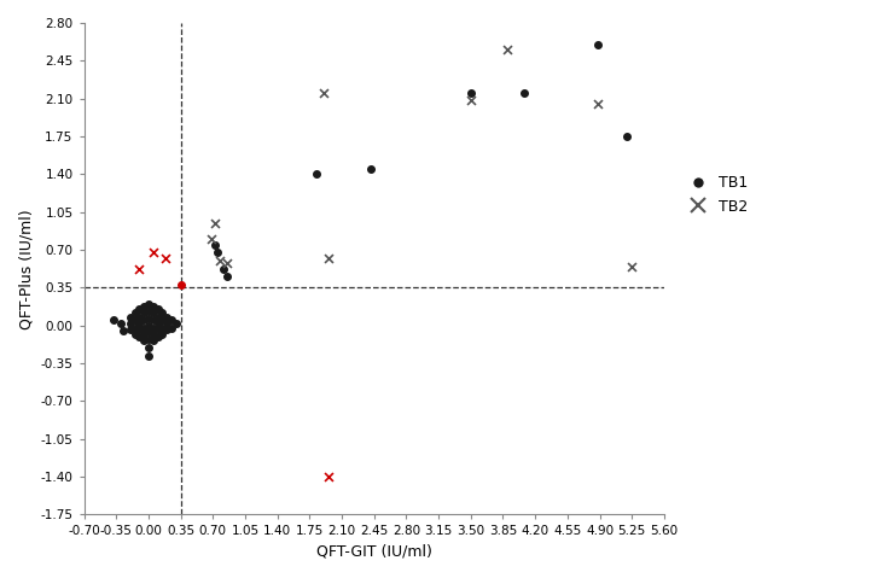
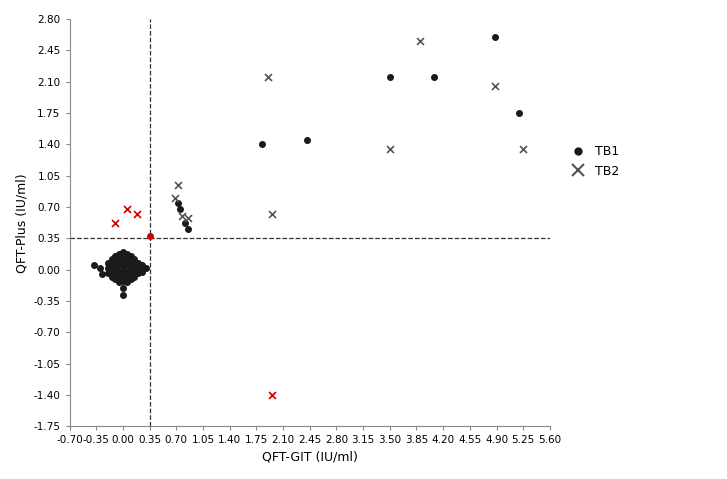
TB2/3.50: 2.08 -> 1.35
TB2/5.25: 0.54 -> 1.35
